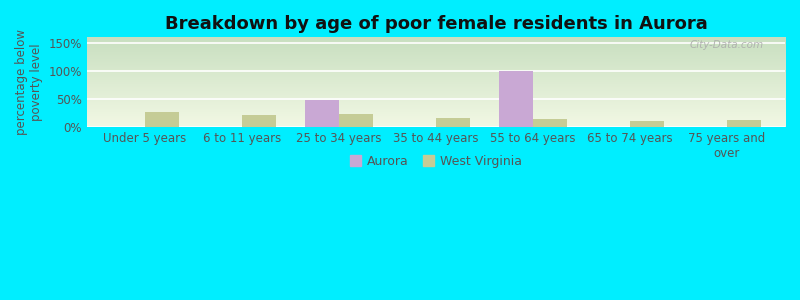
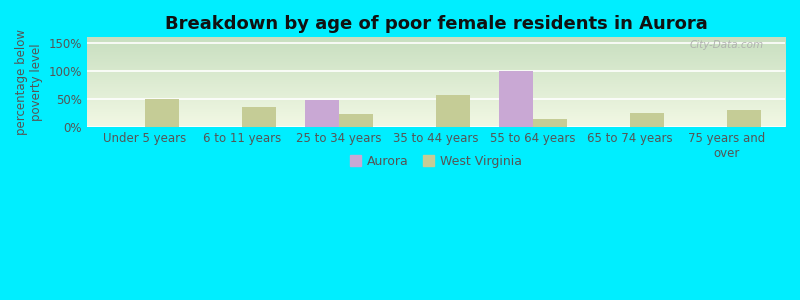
West Virginia/Under 5 years: 28% -> 50%
West Virginia/6 to 11 years: 22% -> 36%
West Virginia/35 to 44 years: 17% -> 58%
West Virginia/65 to 74 years: 11% -> 26%
West Virginia/75 years and over: 13% -> 30%
